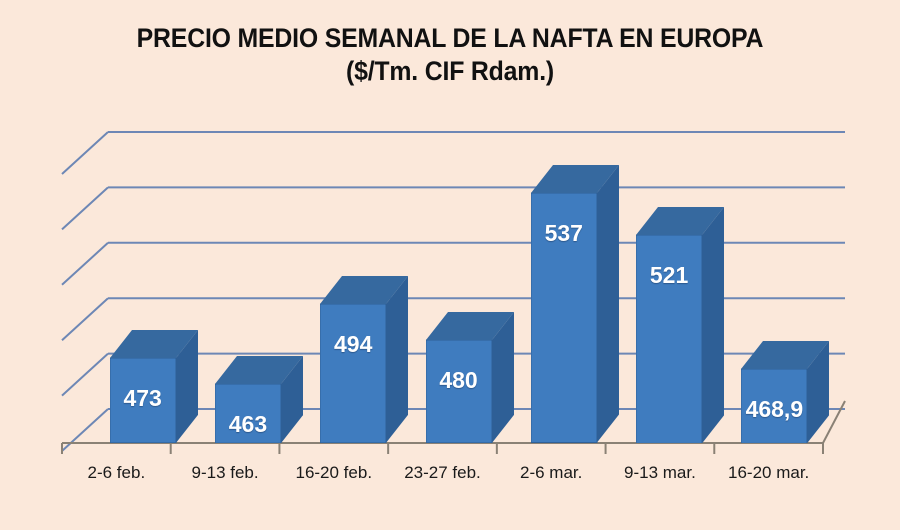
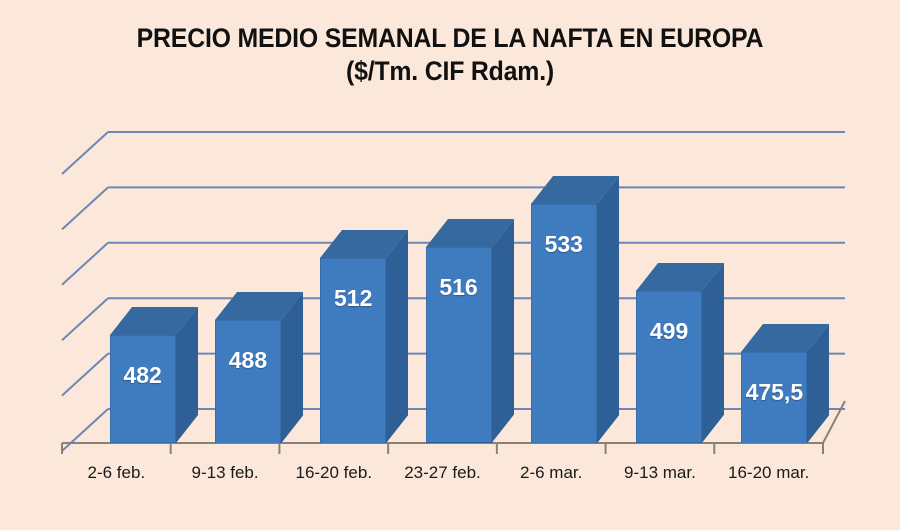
2-6 feb.: 473 -> 482
9-13 feb.: 463 -> 488
16-20 feb.: 494 -> 512
23-27 feb.: 480 -> 516
2-6 mar.: 537 -> 533
9-13 mar.: 521 -> 499
16-20 mar.: 468,9 -> 475,5
